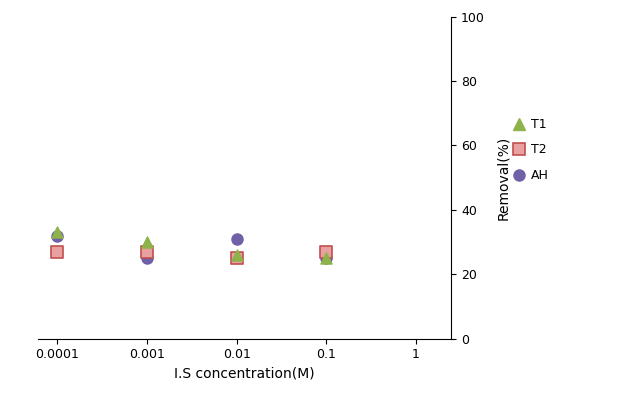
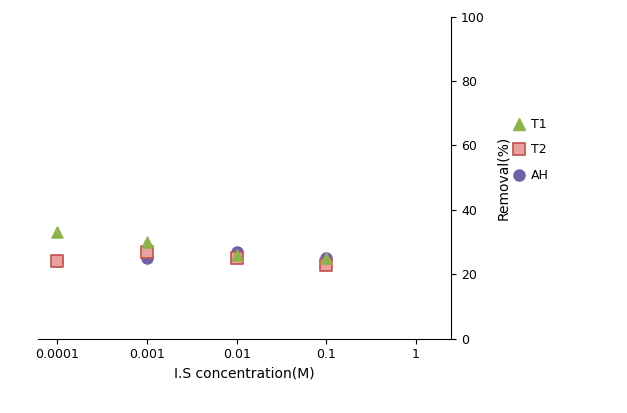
T2/0.0001: 27 -> 24
AH/0.0001: 32 -> 24
AH/0.01: 31 -> 27
T2/0.1: 27 -> 23
